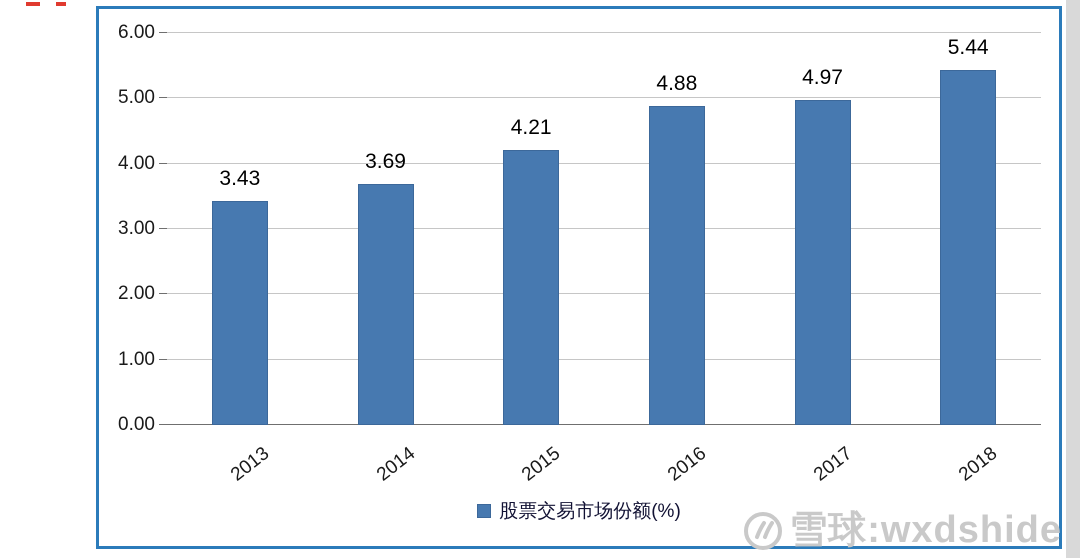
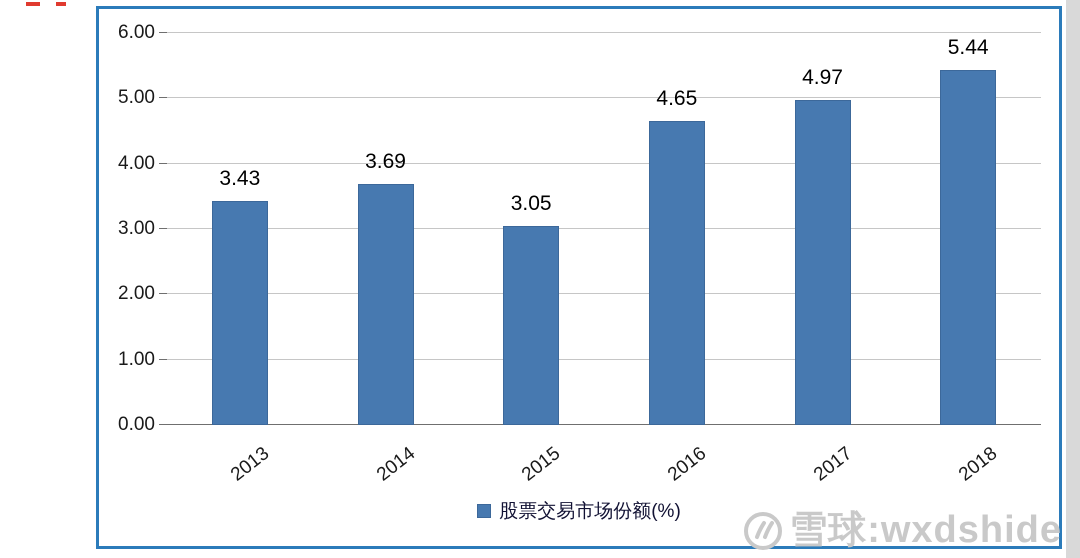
2015: 4.21 -> 3.05
2016: 4.88 -> 4.65
